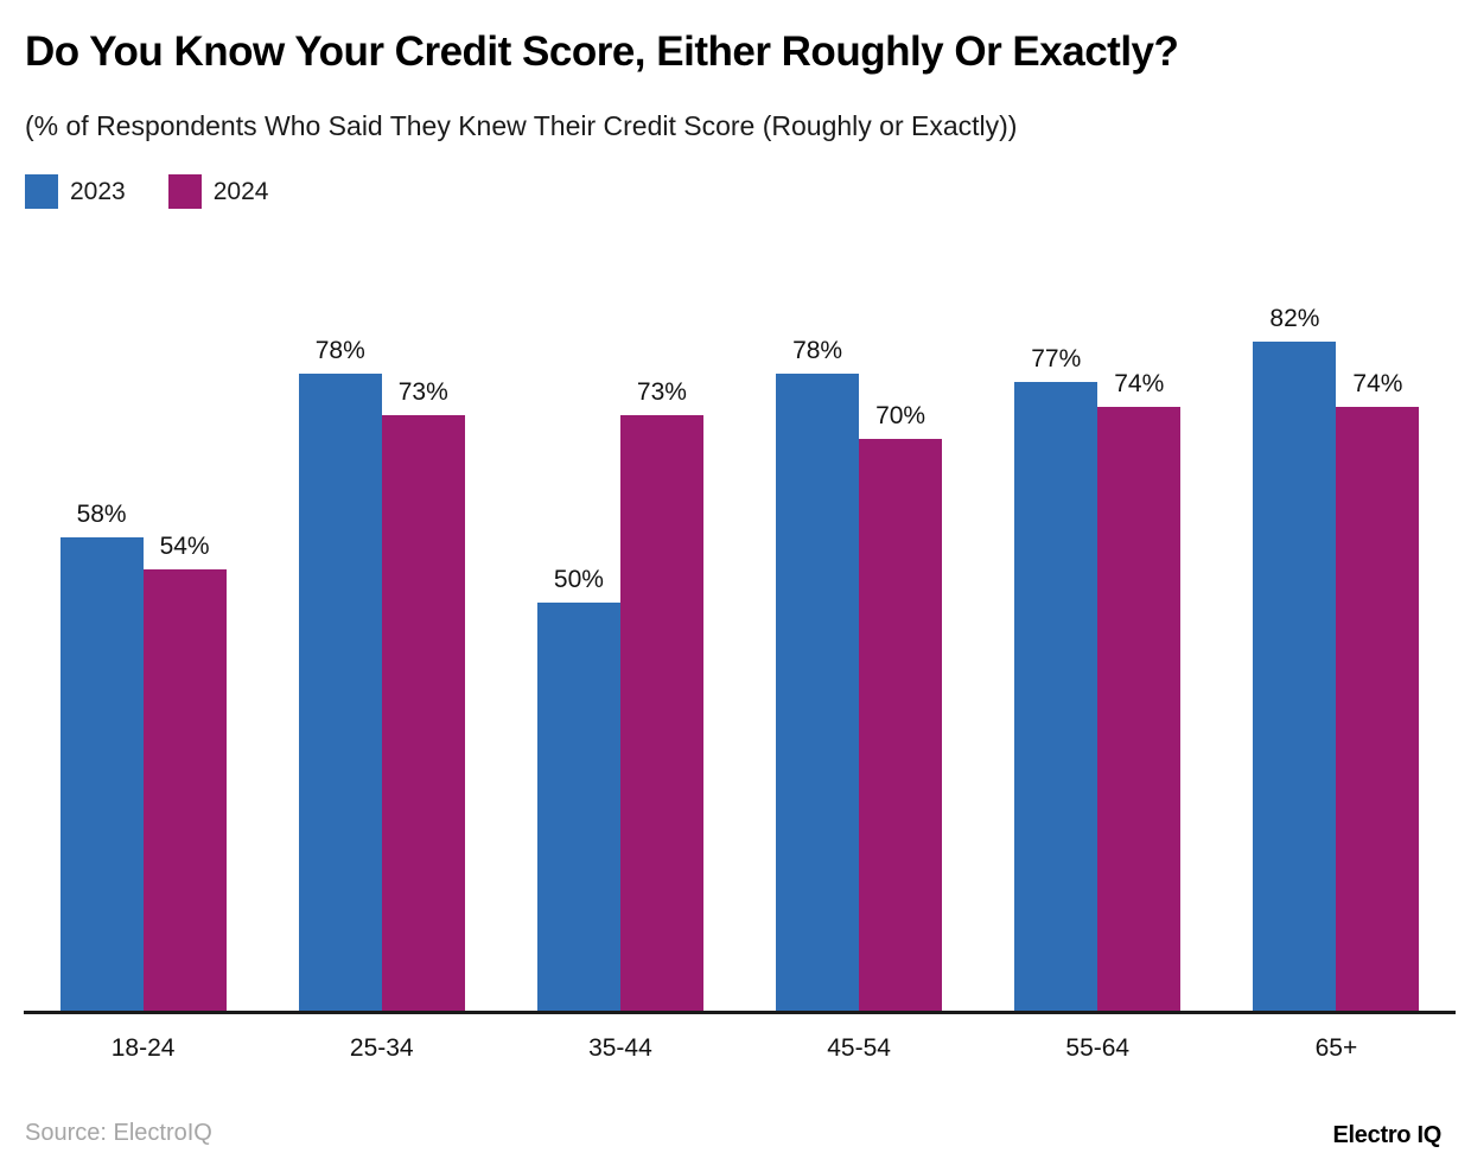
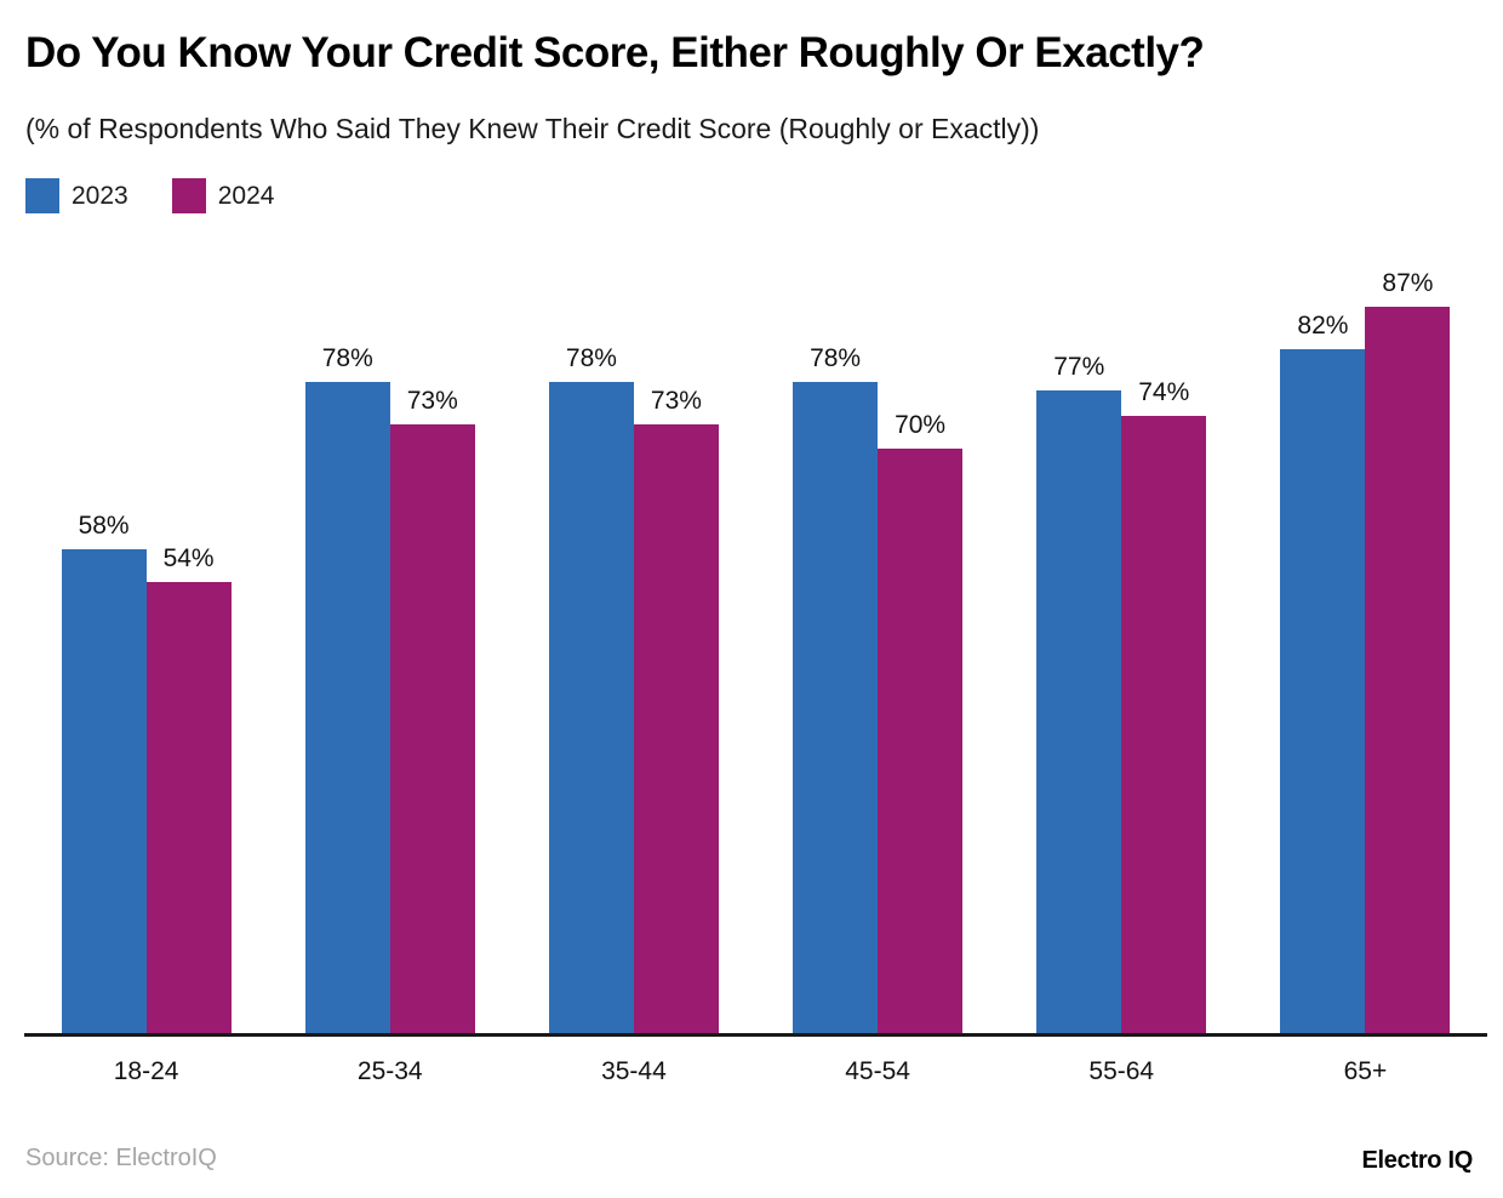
2023/35-44: 50% -> 78%
2024/65+: 74% -> 87%
